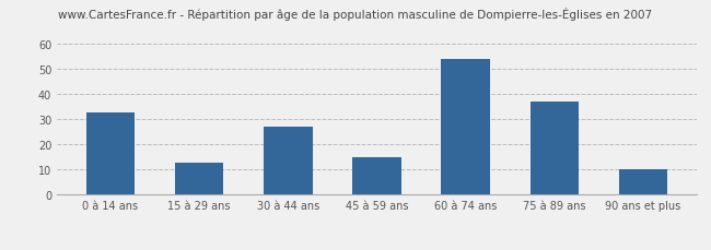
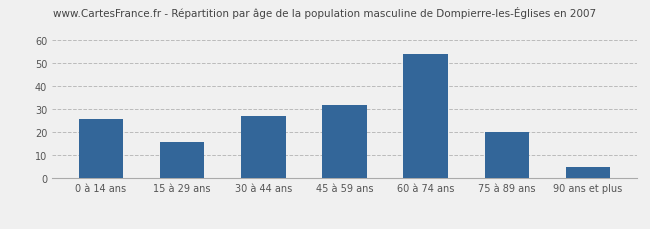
0 à 14 ans: 33 -> 26
15 à 29 ans: 13 -> 16
45 à 59 ans: 15 -> 32
75 à 89 ans: 37 -> 20
90 ans et plus: 10 -> 5
